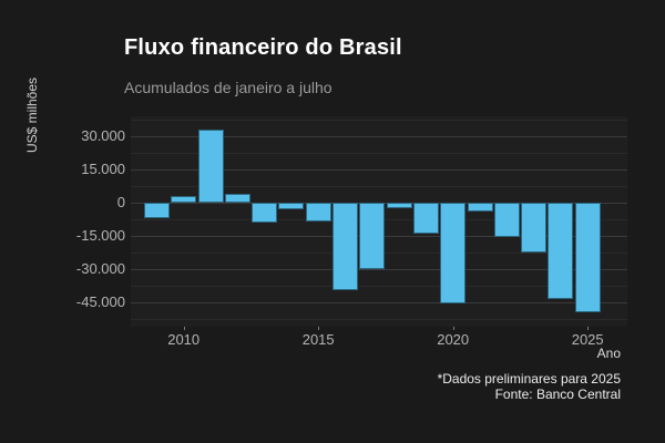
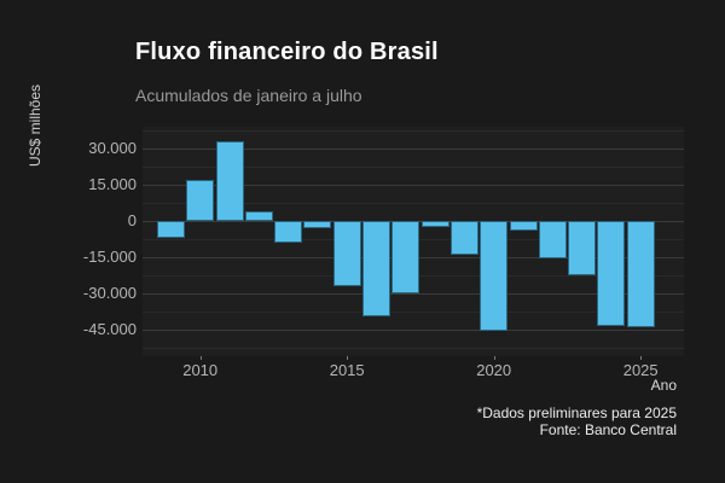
2010: 3000 -> 17000
2015: -8000 -> -27000
2025: -49000 -> -44000
